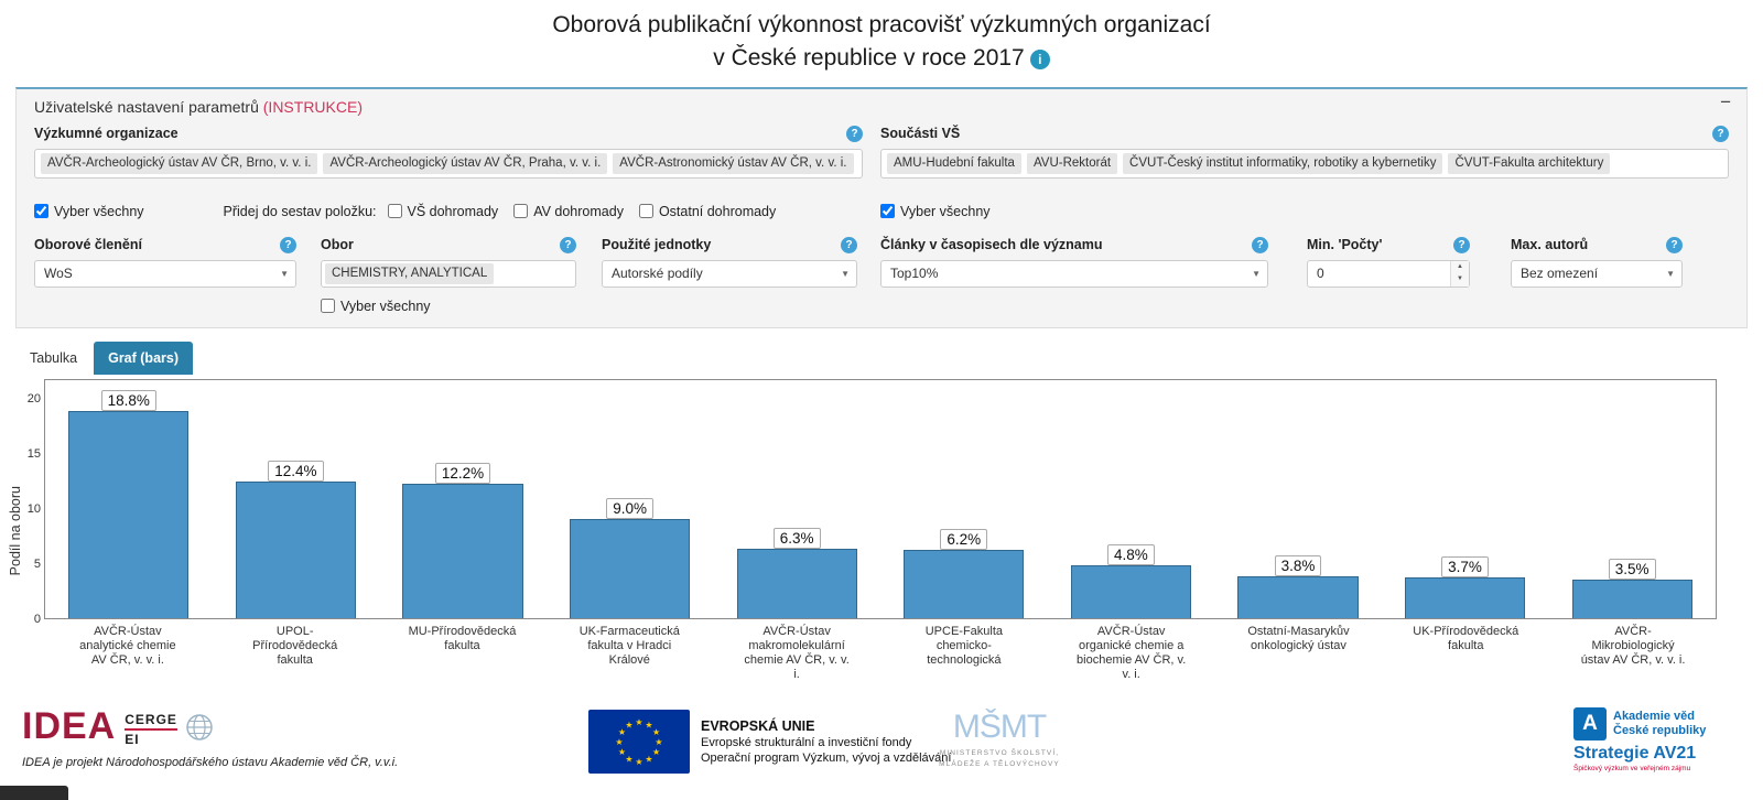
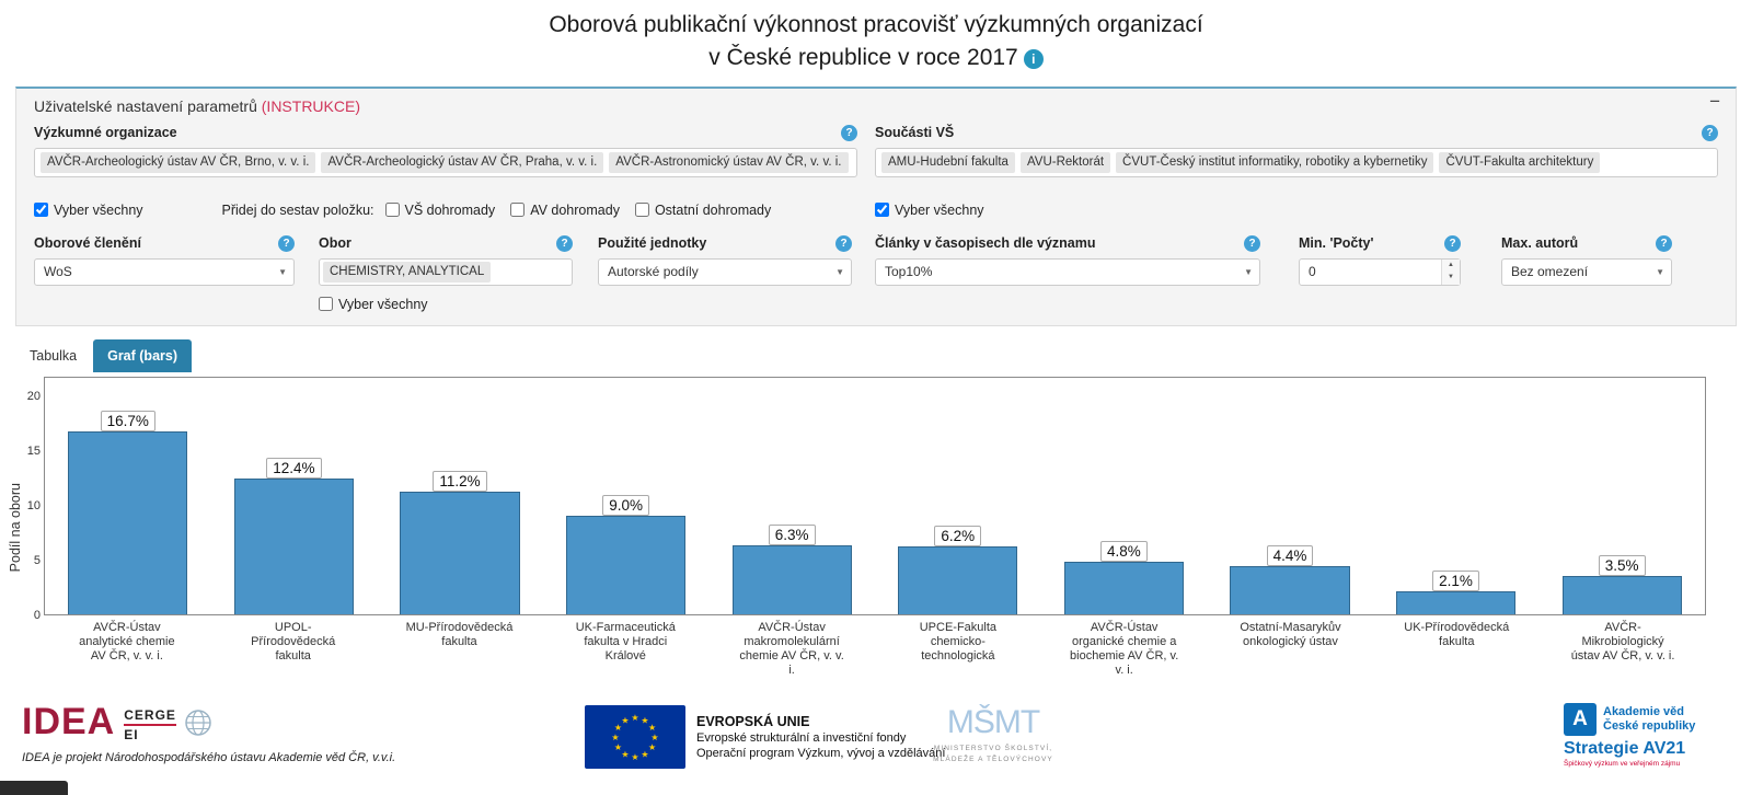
AVČR-Ústav analytické chemie AV ČR, v. v. i.: 18.8% -> 16.7%
MU-Přírodovědecká fakulta: 12.2% -> 11.2%
Ostatní-Masarykův onkologický ústav: 3.8% -> 4.4%
UK-Přírodovědecká fakulta: 3.7% -> 2.1%
